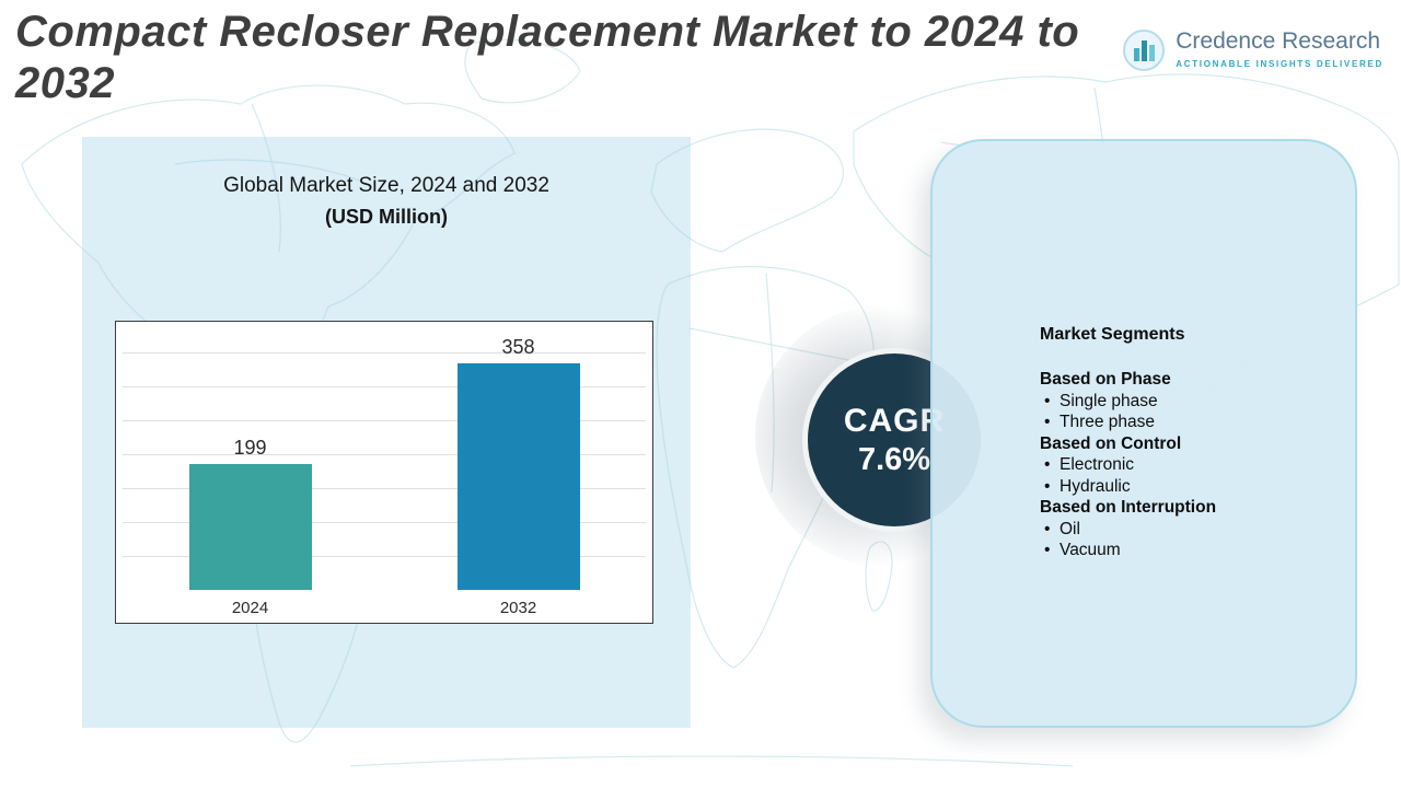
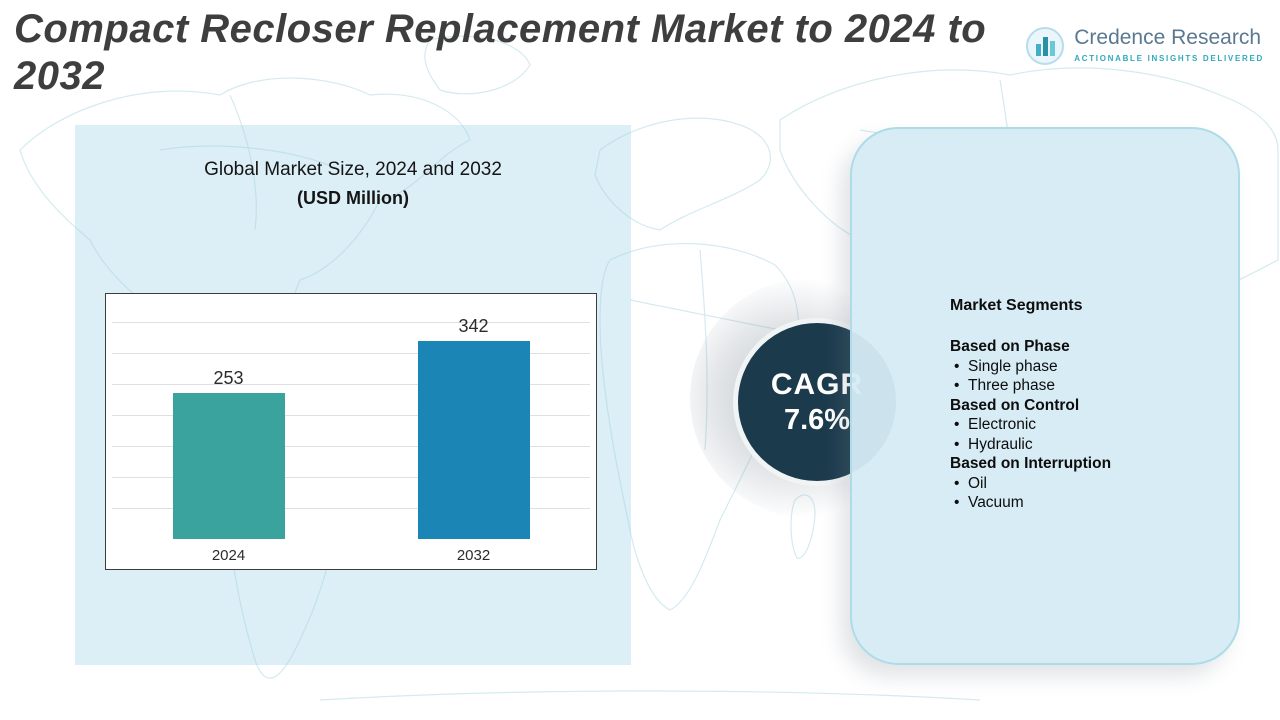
2024: 199 -> 253
2032: 358 -> 342
